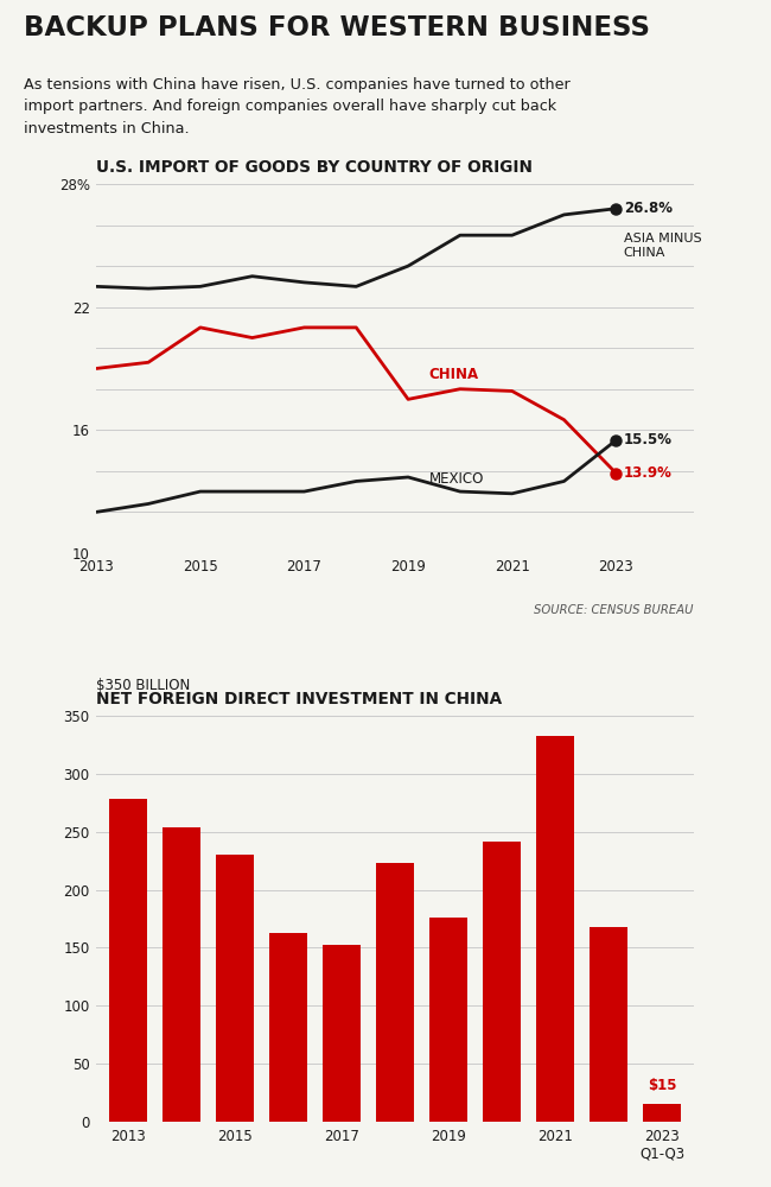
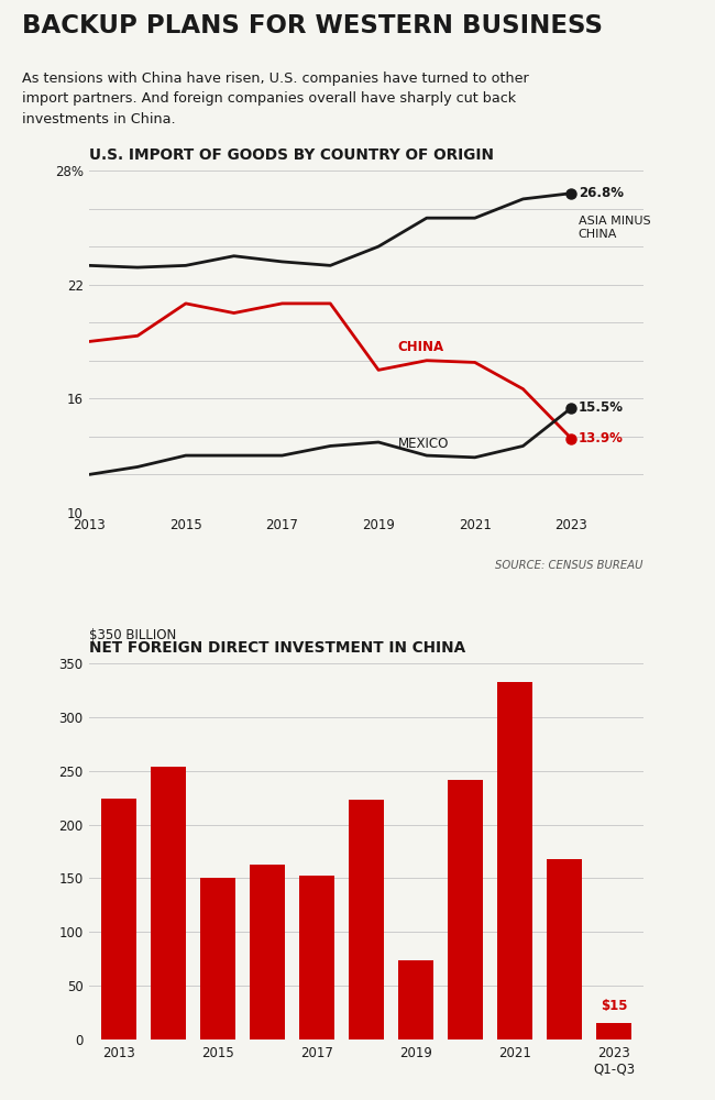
NET FOREIGN DIRECT INVESTMENT IN CHINA/2013: 278 -> 224
NET FOREIGN DIRECT INVESTMENT IN CHINA/2015: 230 -> 150
NET FOREIGN DIRECT INVESTMENT IN CHINA/2019: 176 -> 74
